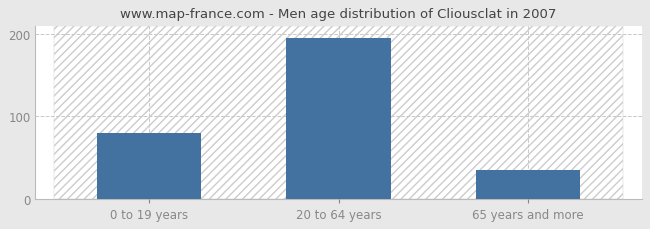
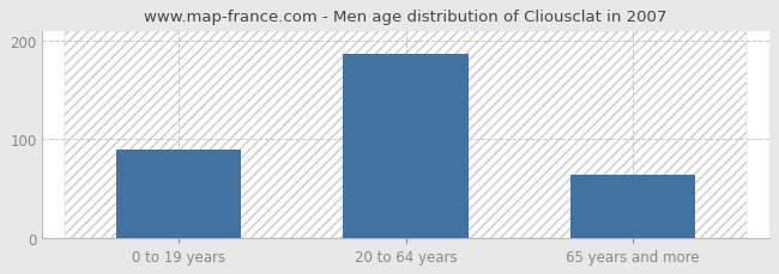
0 to 19 years: 80 -> 90
20 to 64 years: 195 -> 186
65 years and more: 35 -> 64
